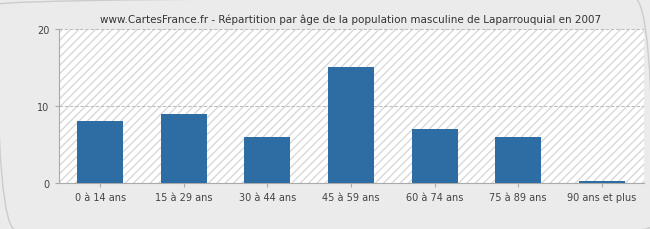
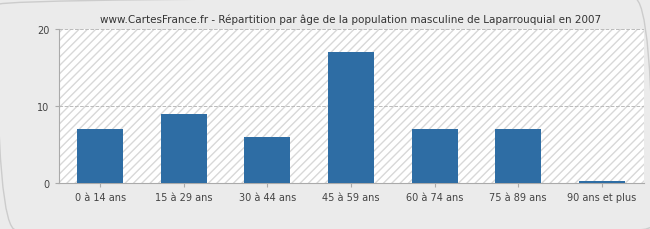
0 à 14 ans: 8.0 -> 7.0
45 à 59 ans: 15.0 -> 17.0
75 à 89 ans: 6.0 -> 7.0
